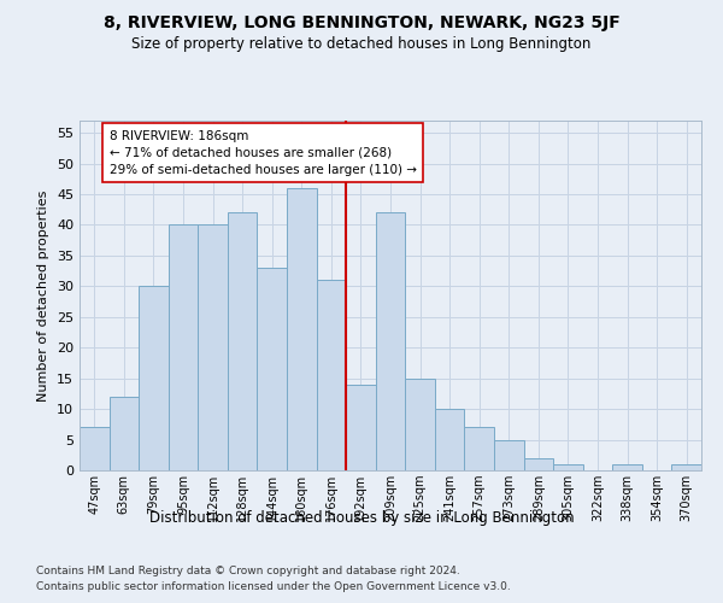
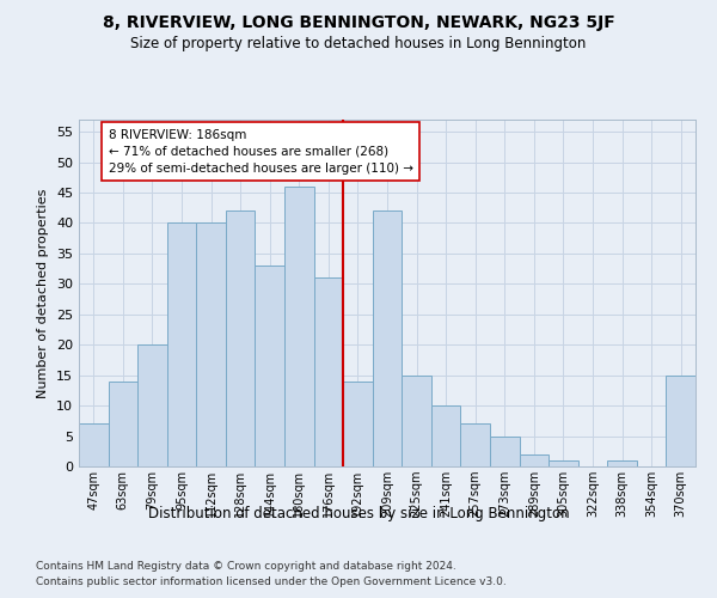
63sqm: 12 -> 14
79sqm: 30 -> 20
370sqm: 1 -> 15
